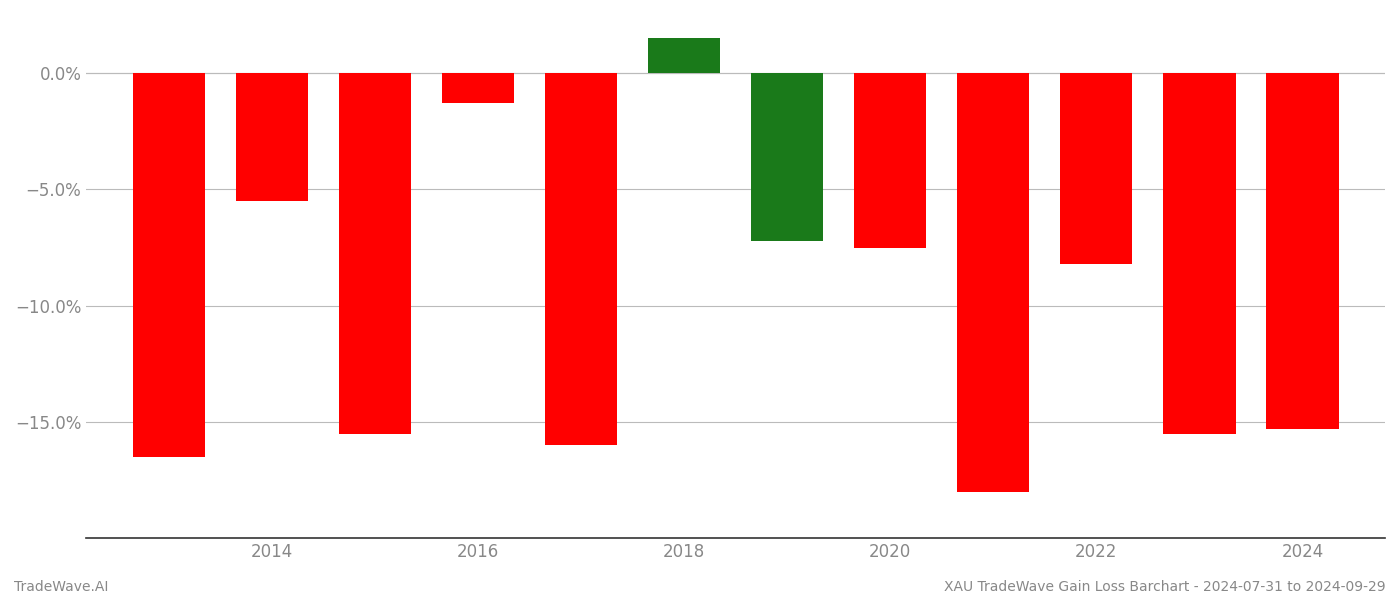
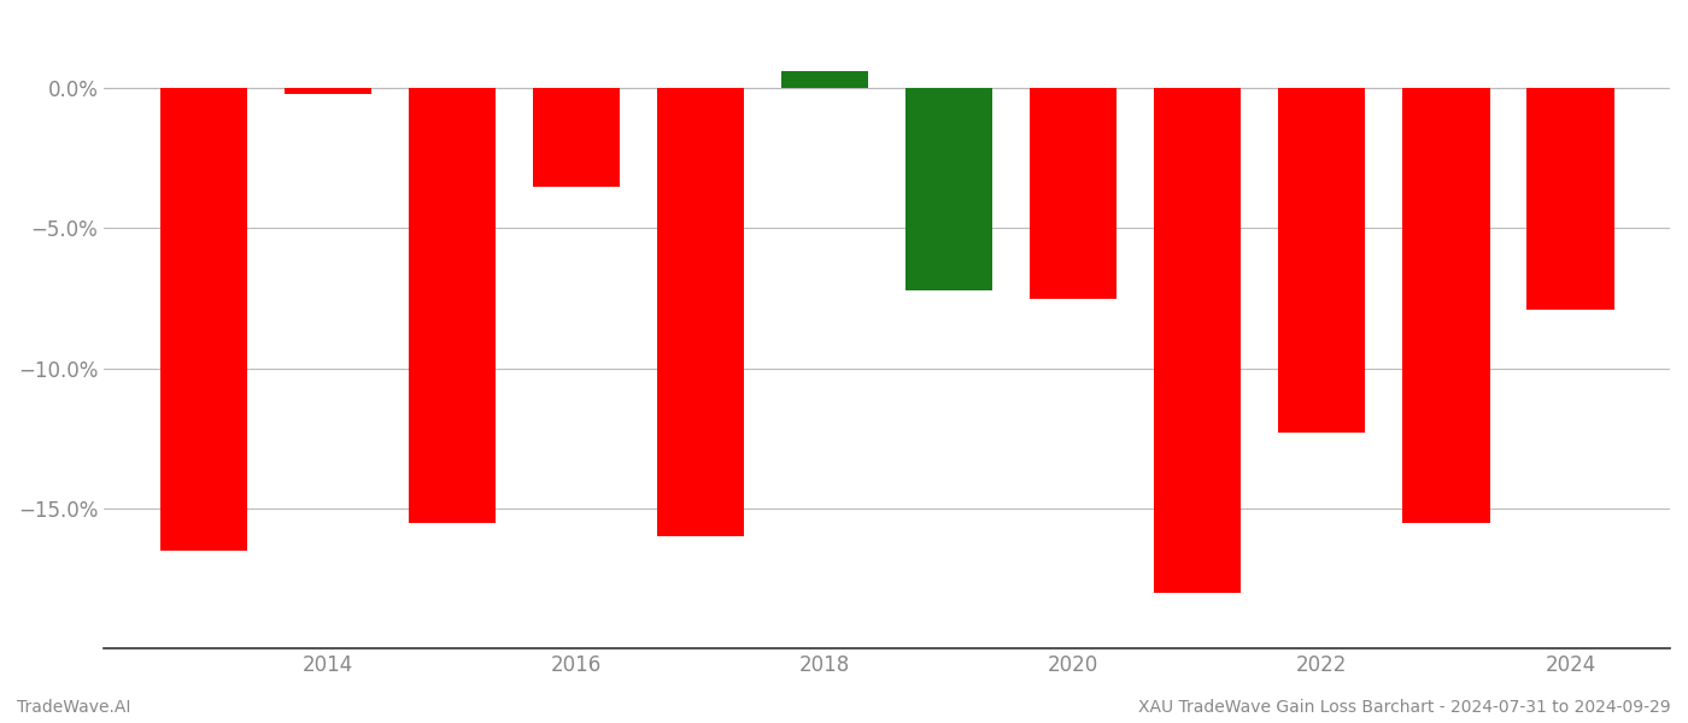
2014: -5.5% -> -0.2%
2016: -1.3% -> -3.5%
2018: 1.5% -> 0.6%
2022: -8.2% -> -12.3%
2024: -15.3% -> -7.9%
